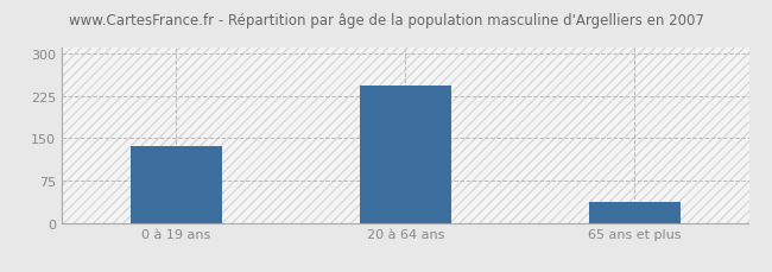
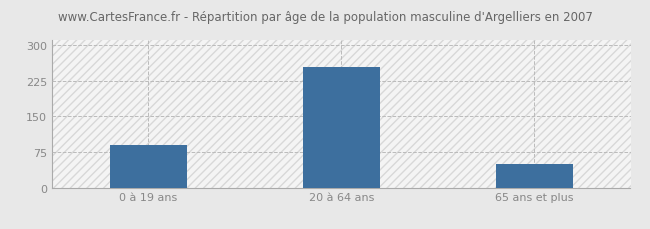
0 à 19 ans: 135 -> 90
20 à 64 ans: 243 -> 255
65 ans et plus: 38 -> 50
